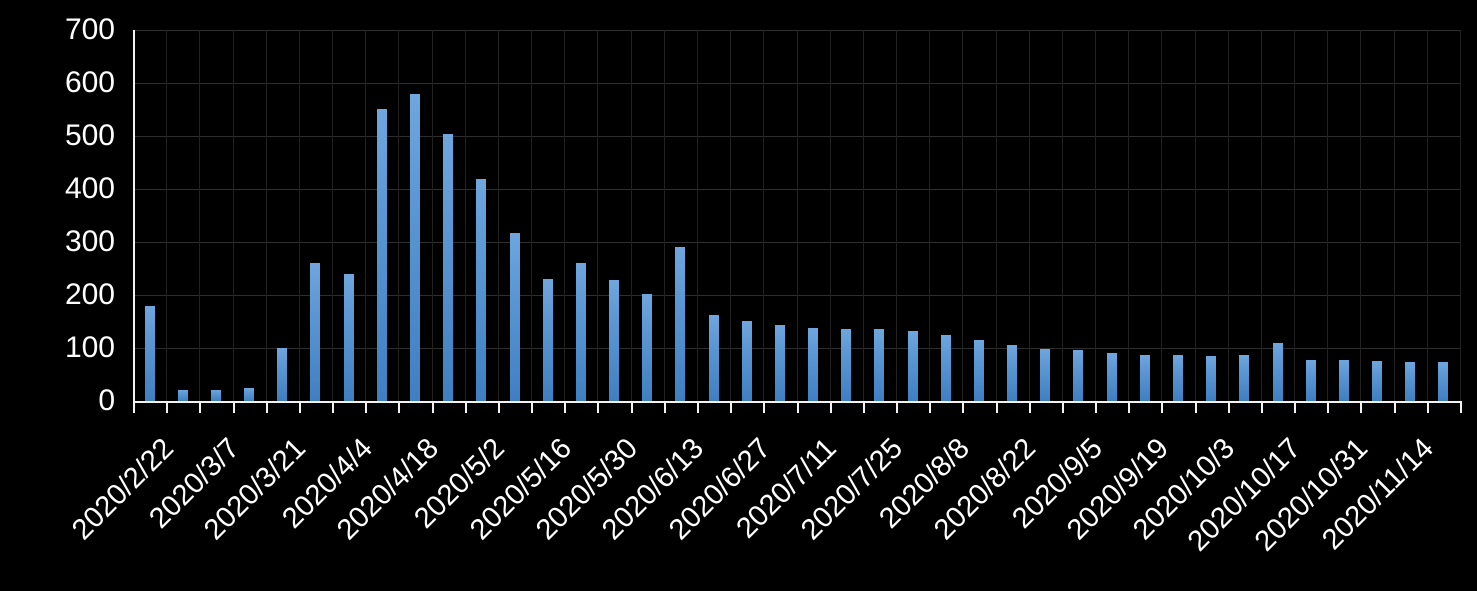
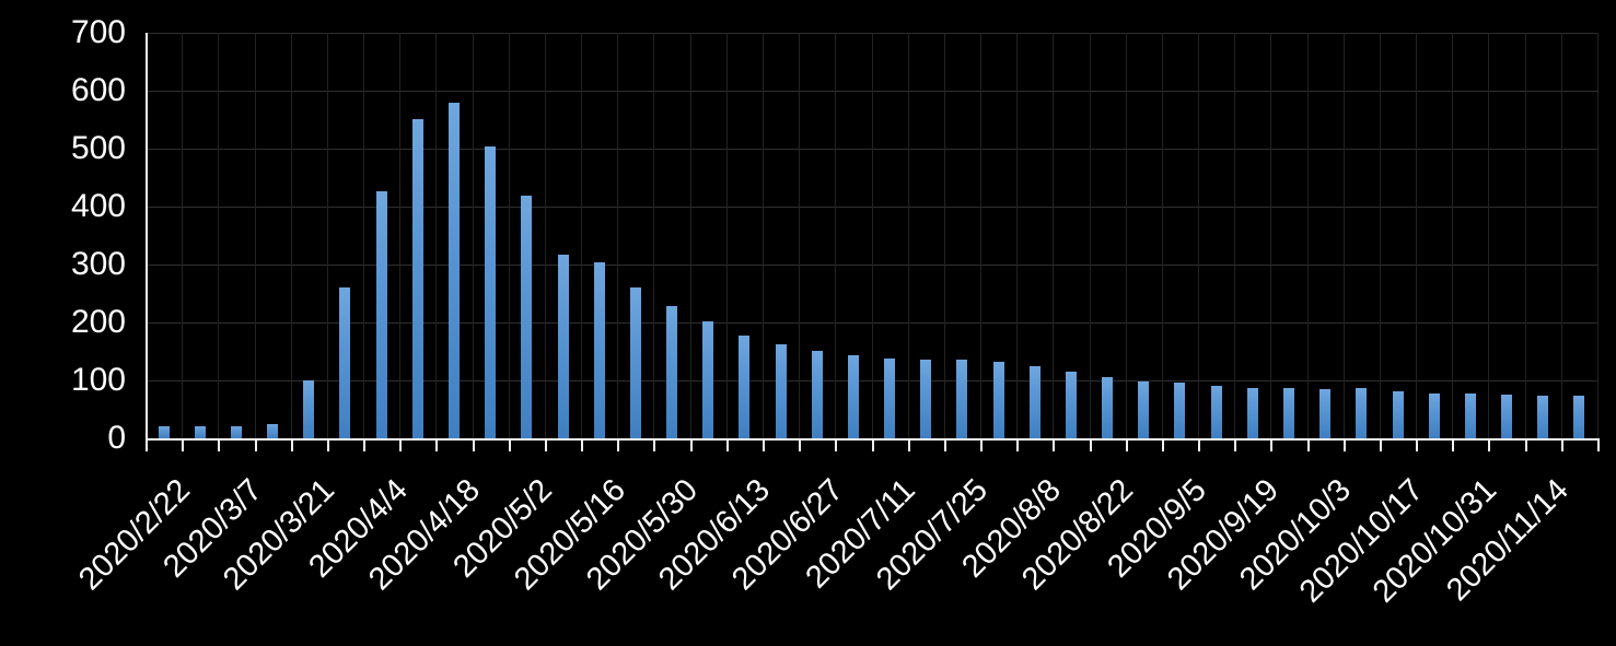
2020/2/22: 180 -> 20
2020/4/4: 240 -> 430
2020/5/16: 230 -> 300
2020/6/13: 290 -> 180
2020/10/17: 110 -> 80
